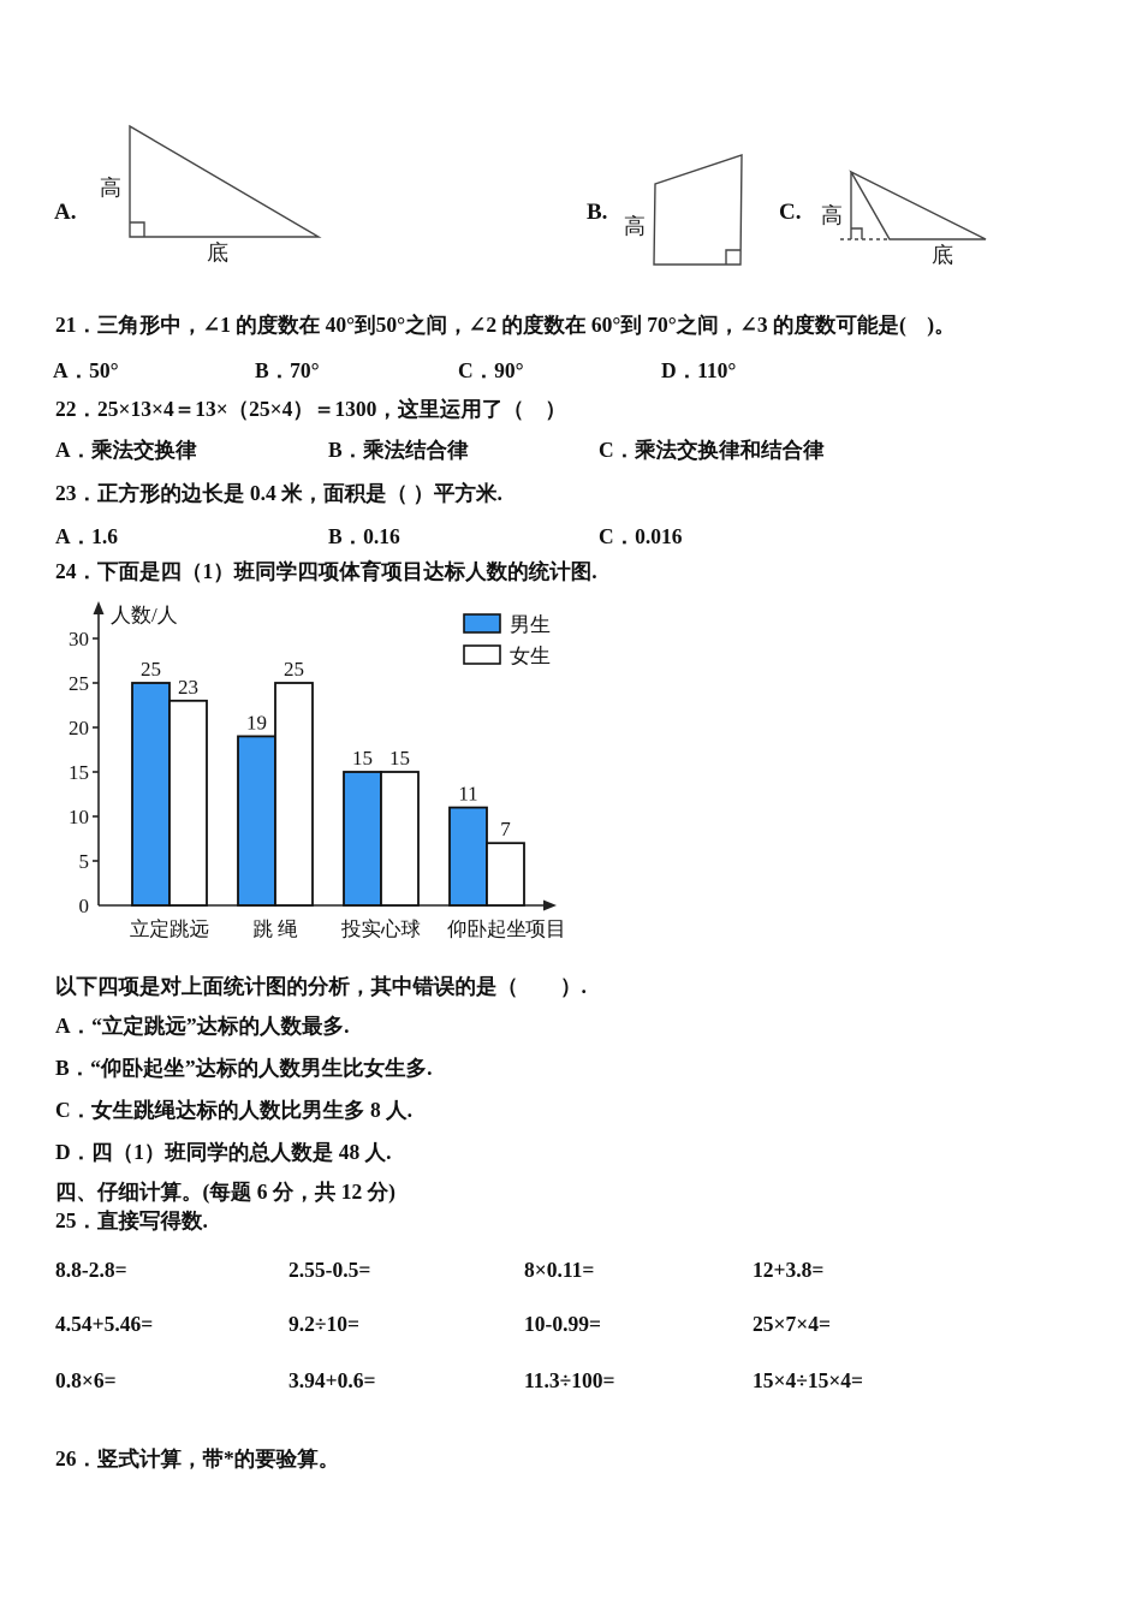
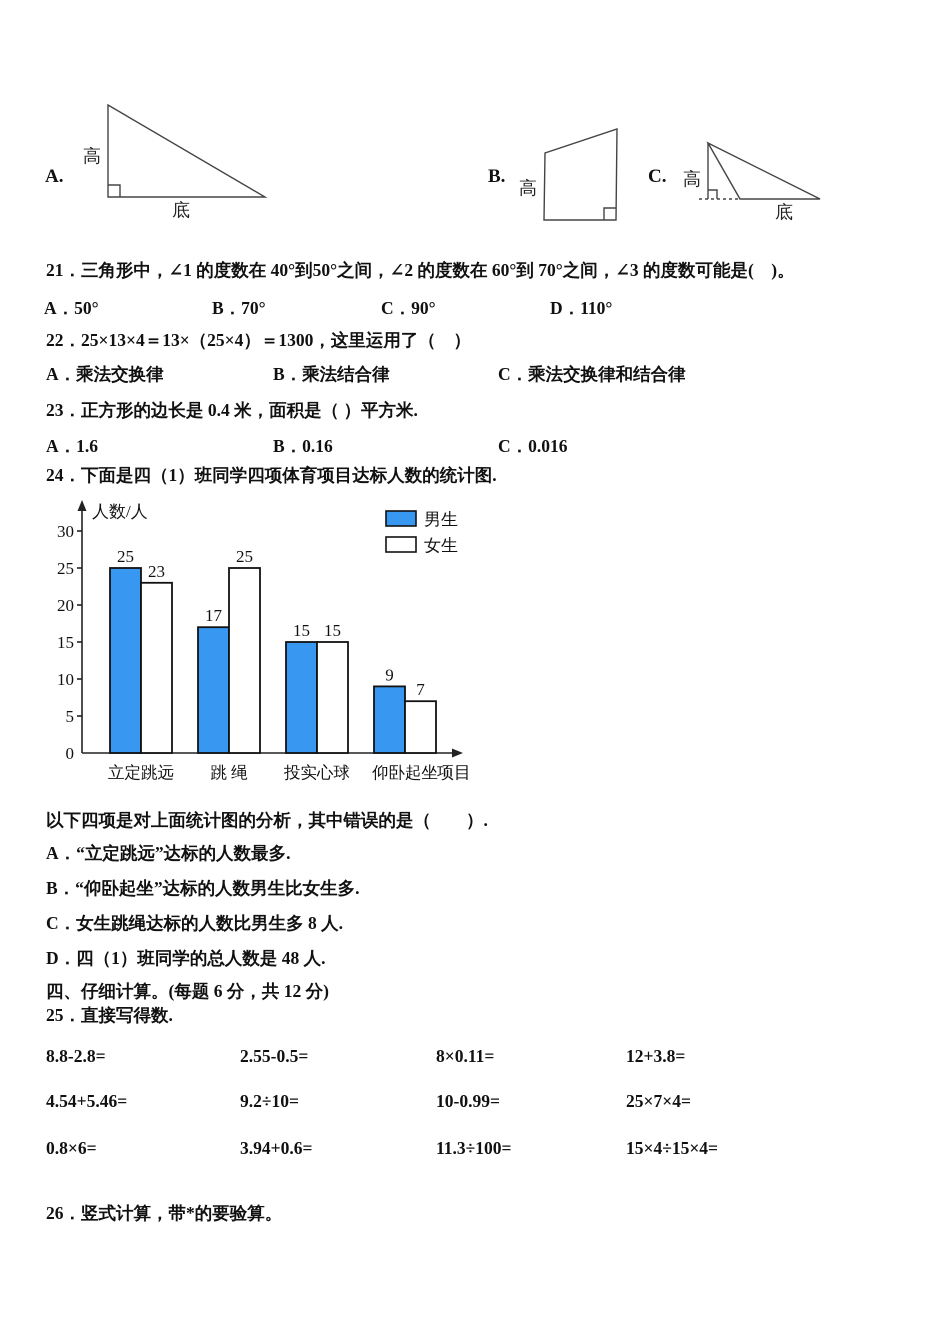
男生/跳 绳: 19 -> 17
男生/仰卧起坐: 11 -> 9
